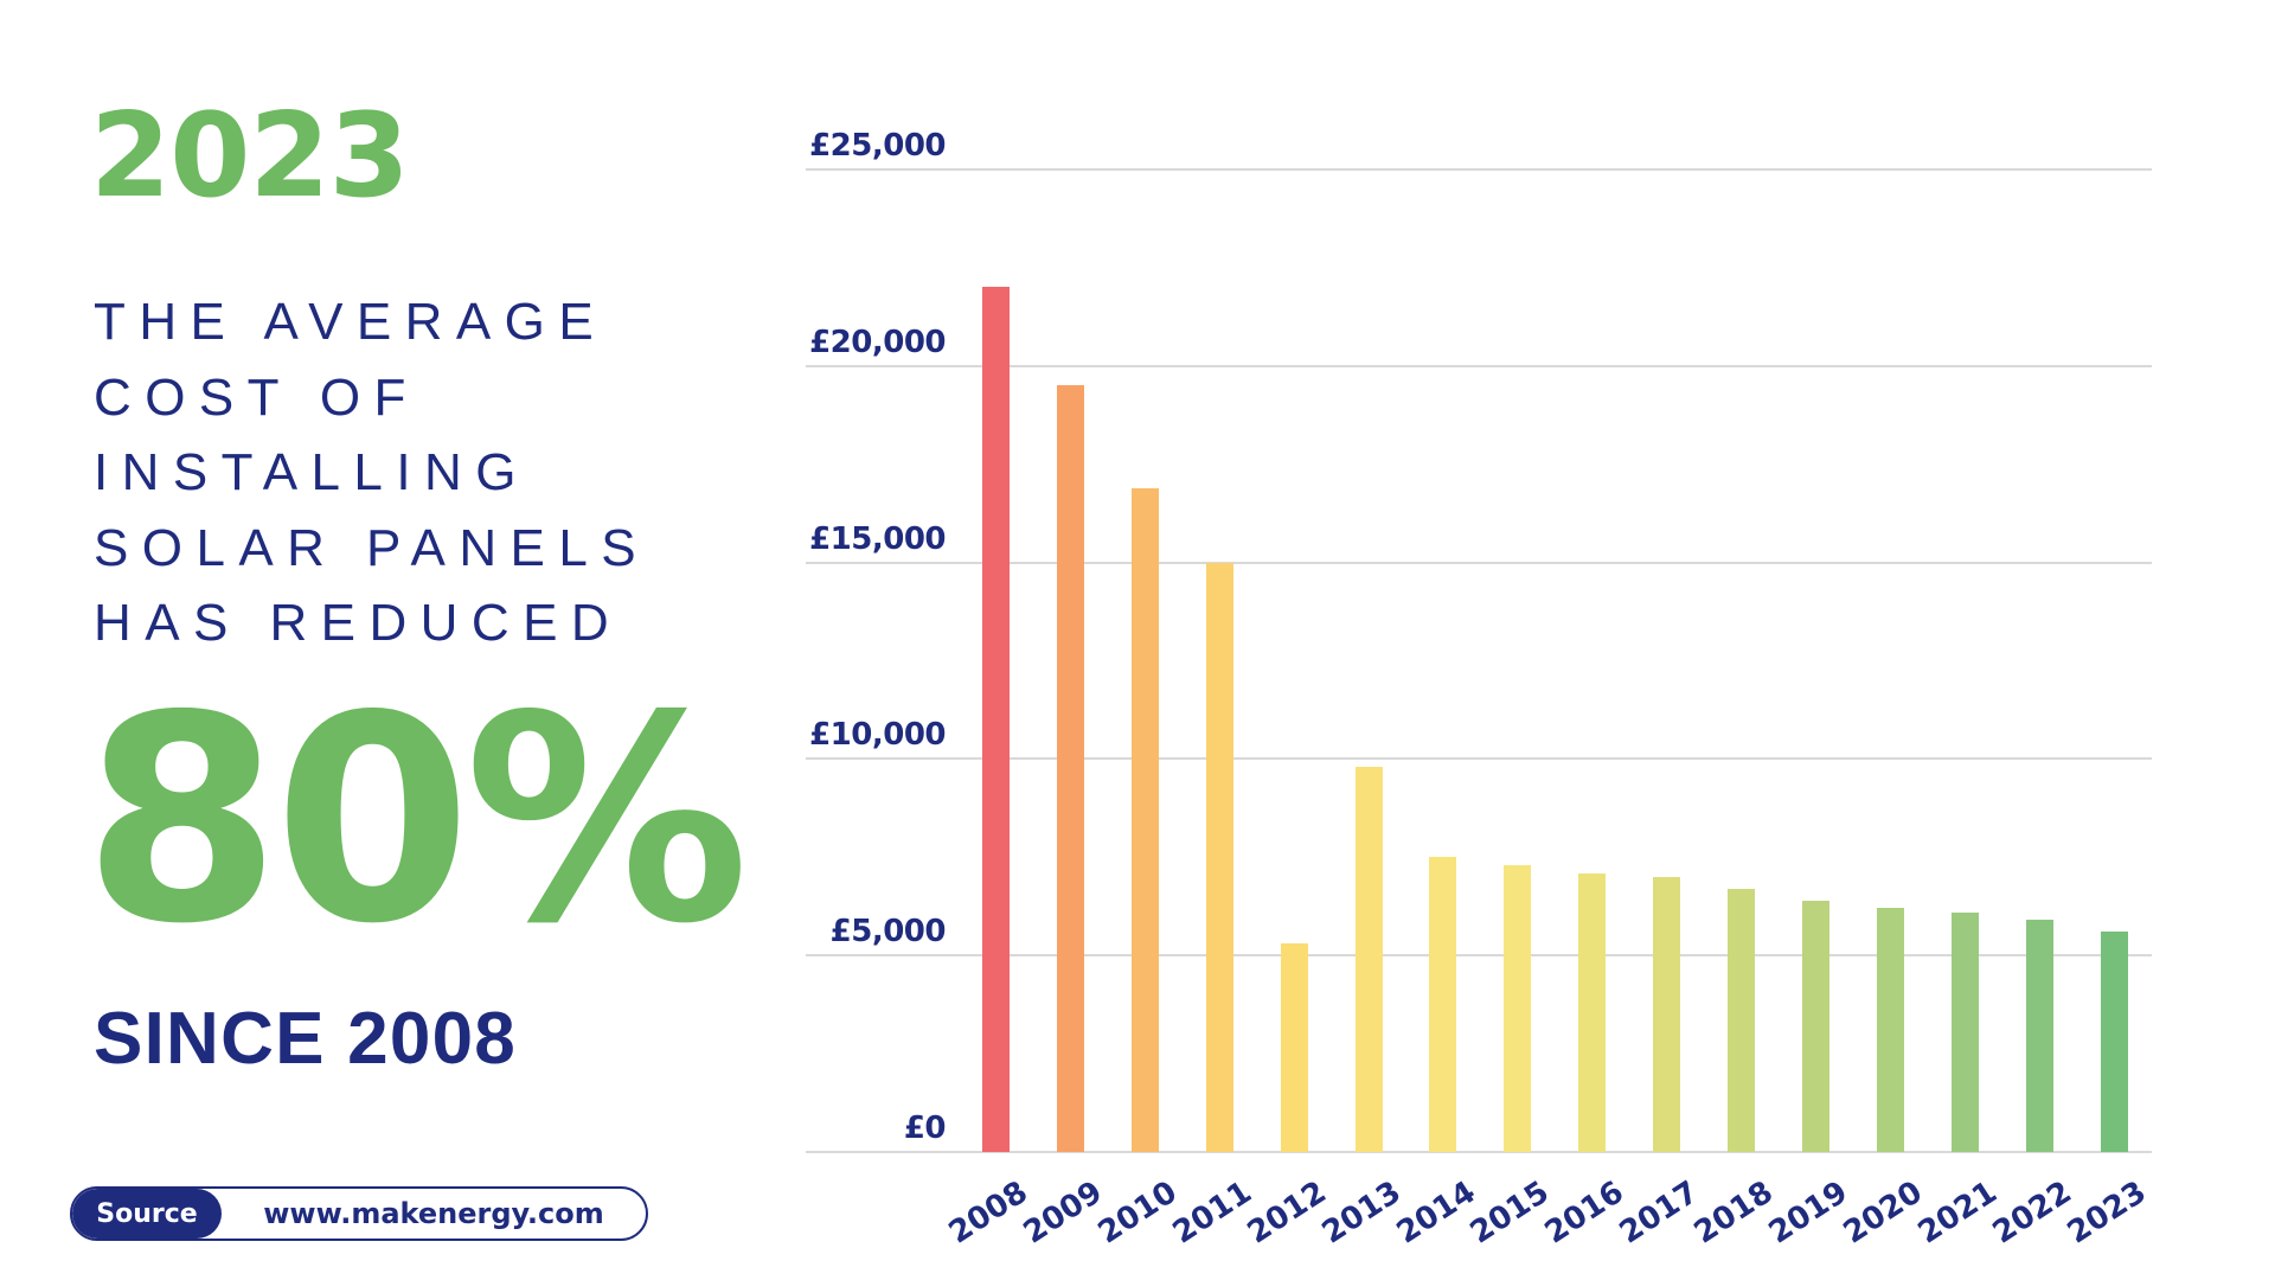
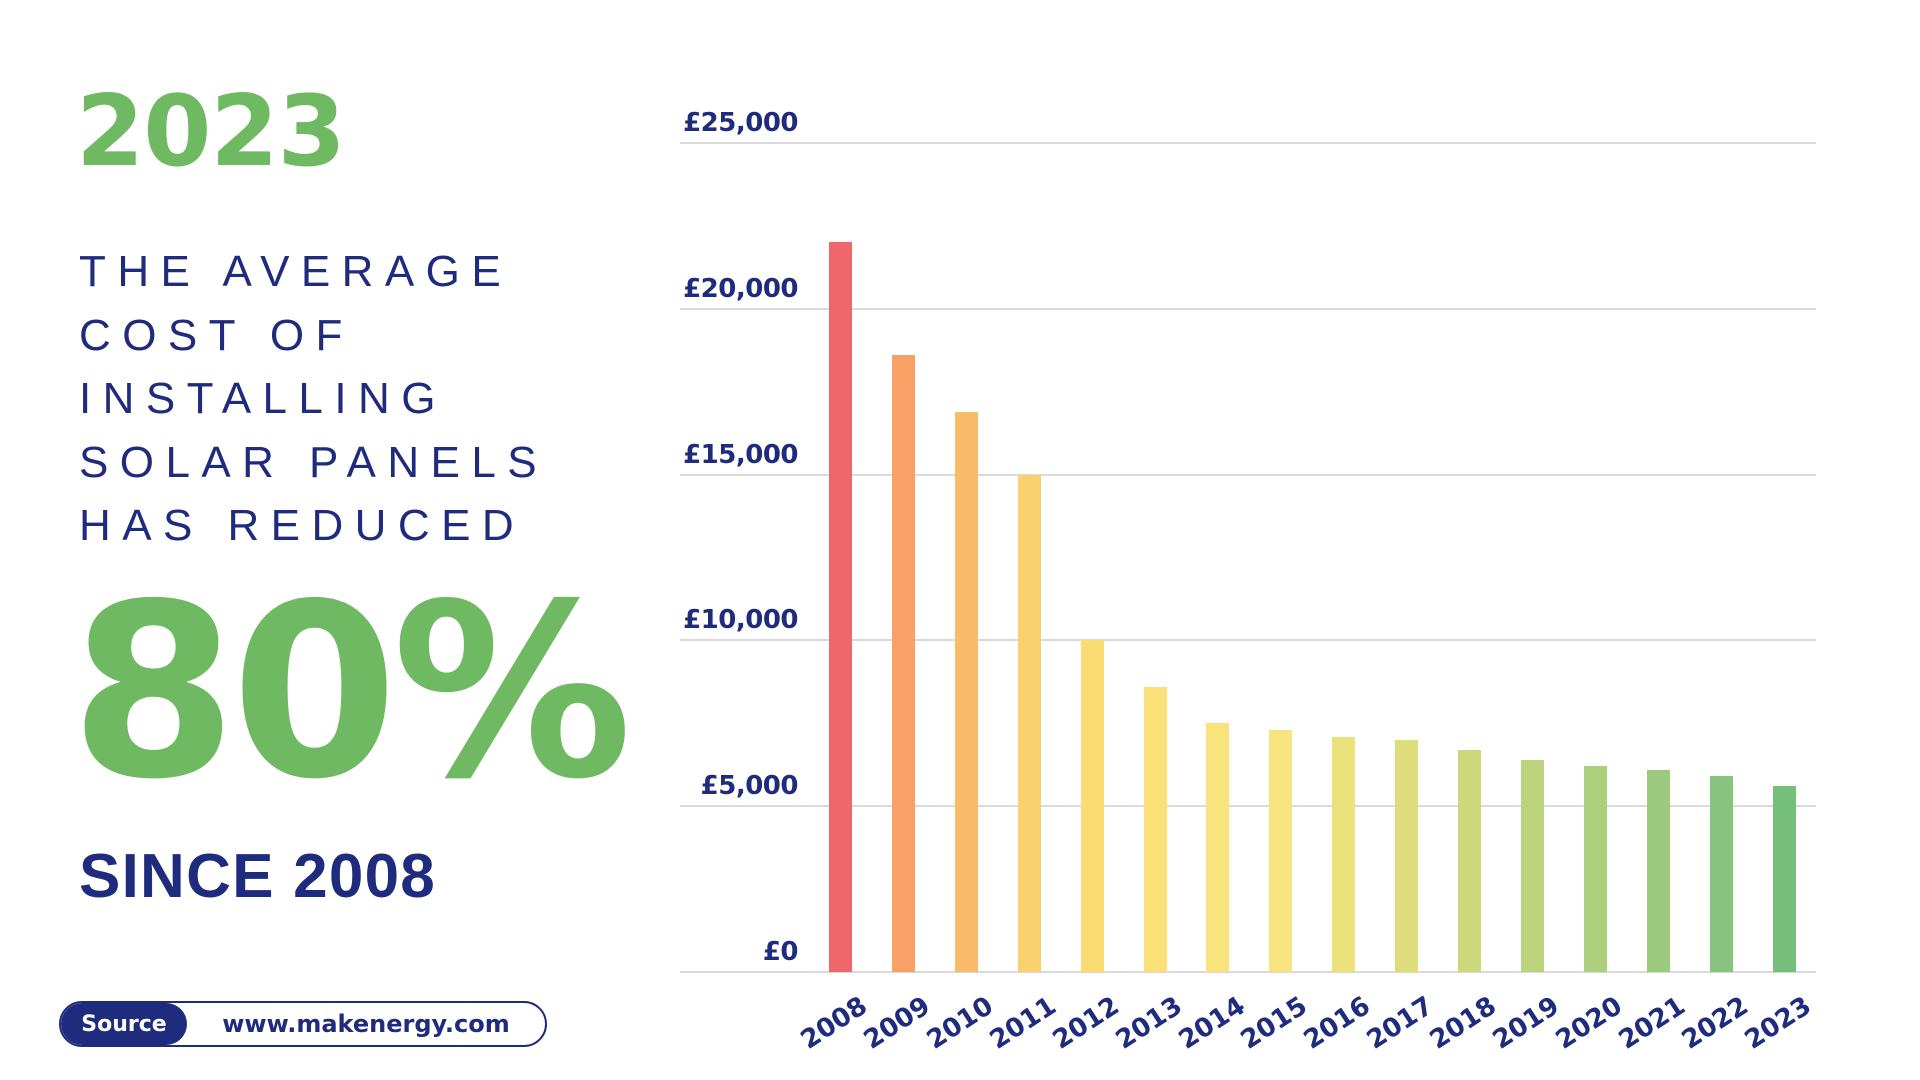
2009: £19500 -> £18600
2012: £5300 -> £10000
2013: £9800 -> £8600
